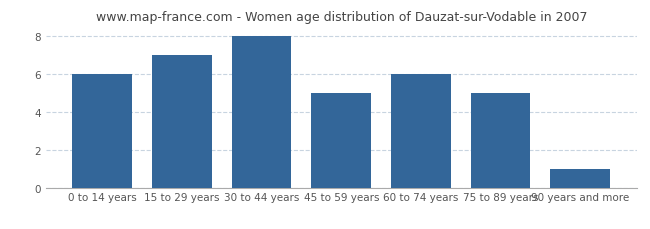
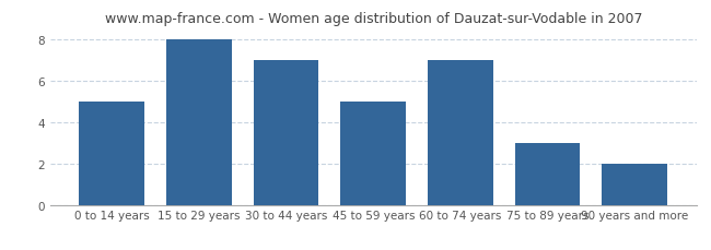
0 to 14 years: 6 -> 5
15 to 29 years: 7 -> 8
30 to 44 years: 8 -> 7
60 to 74 years: 6 -> 7
75 to 89 years: 5 -> 3
90 years and more: 1 -> 2
